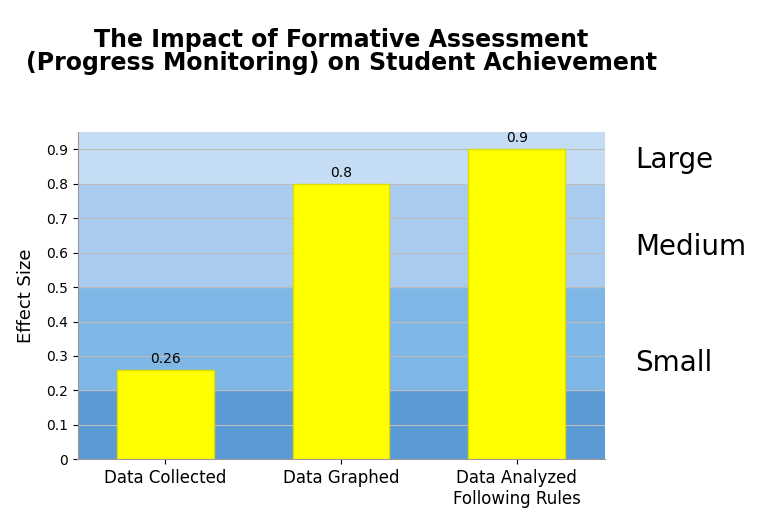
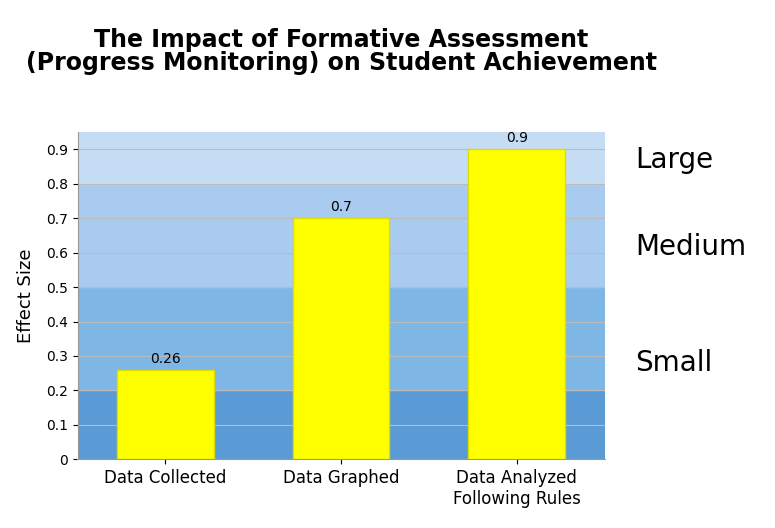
Data Graphed: 0.8 -> 0.7
